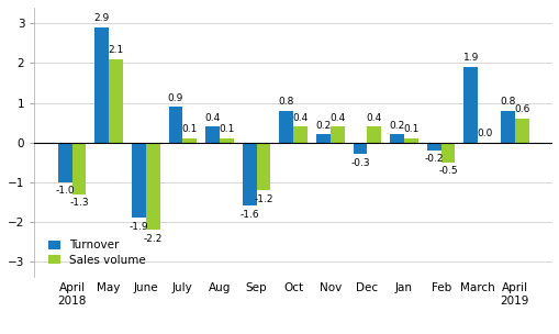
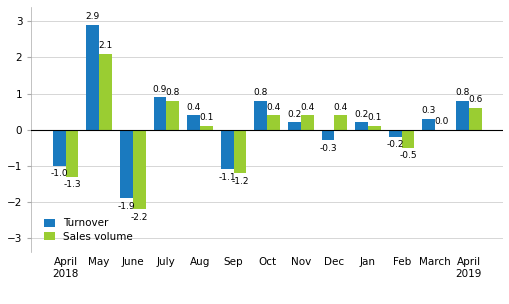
Sales volume/July: 0.1 -> 0.8
Turnover/Sep: -1.6 -> -1.1
Turnover/March: 1.9 -> 0.3
